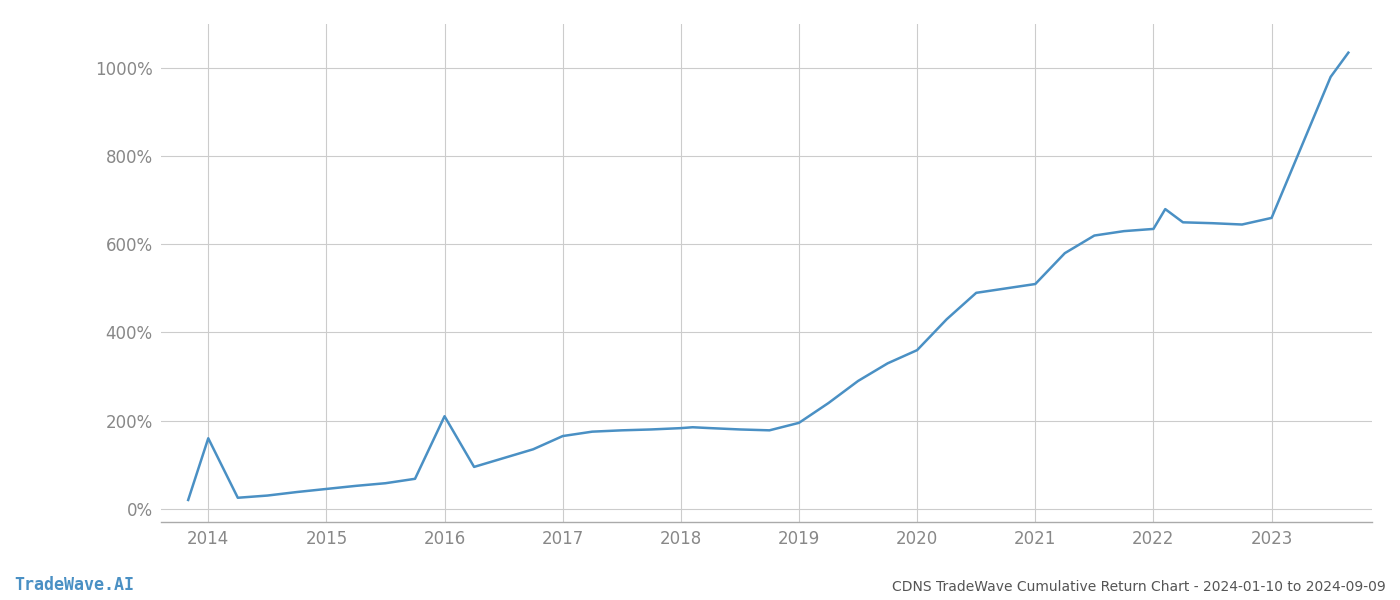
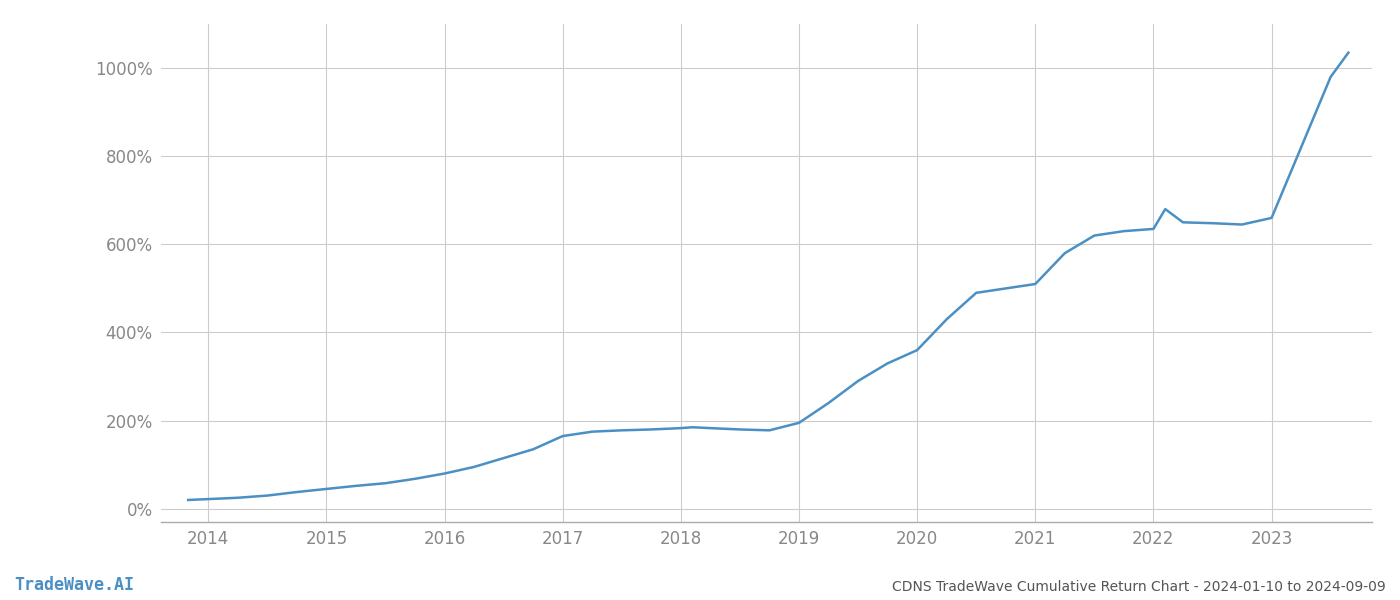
2014: 160% -> 22%
2016: 210% -> 80%
